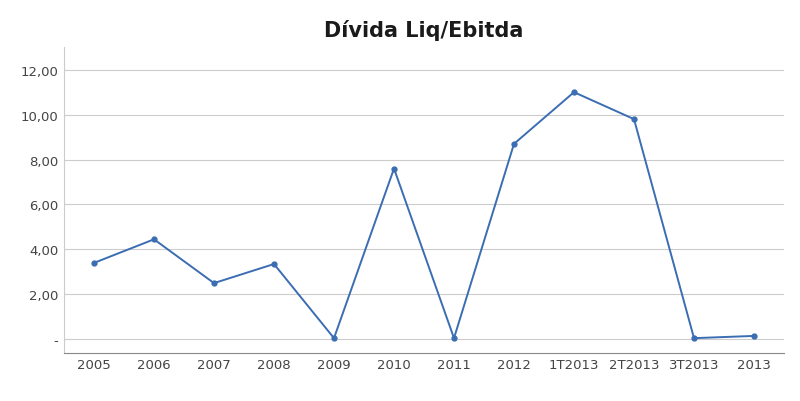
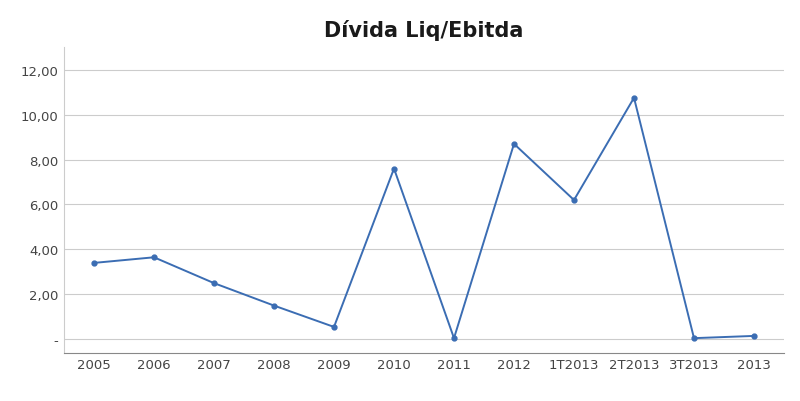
2006: 4,45 -> 3,65
2008: 3,35 -> 1,50
2009: 0,05 -> 0,55
1T2013: 11,00 -> 6,20
2T2013: 9,80 -> 10,75
